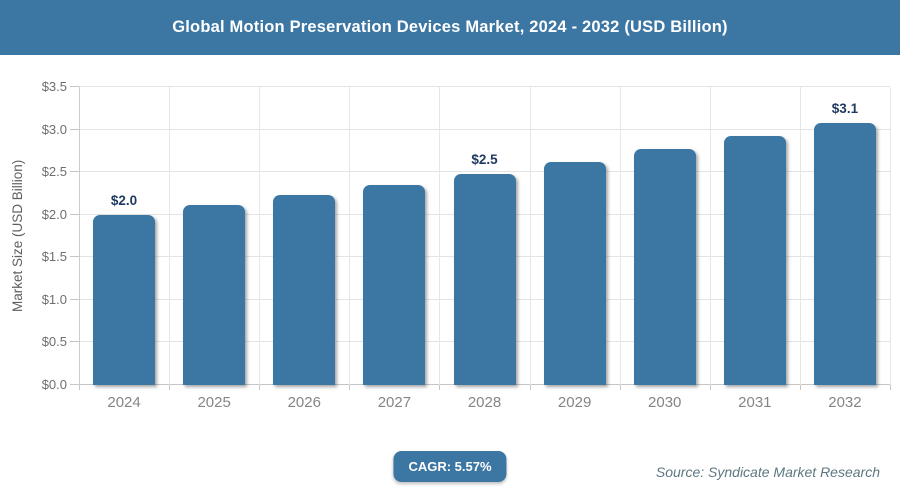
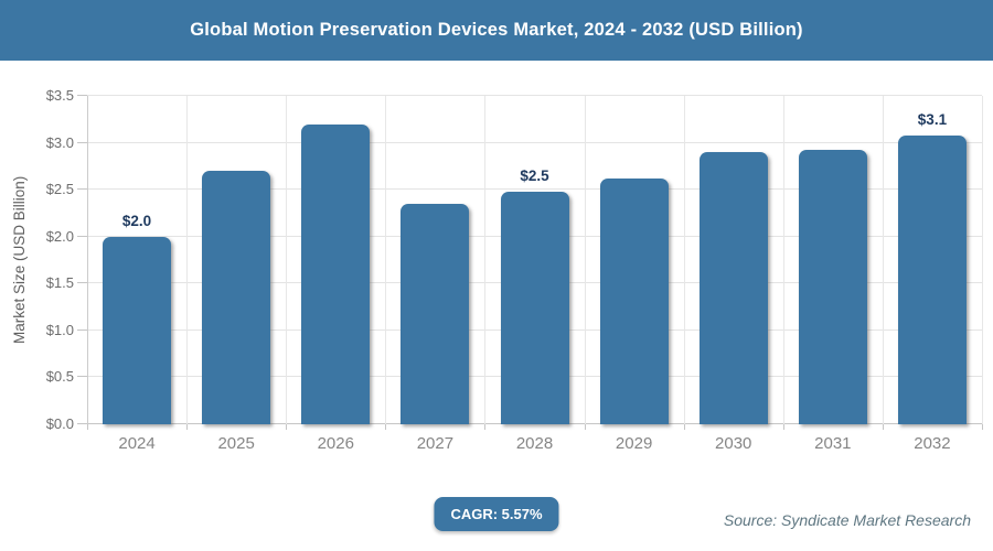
2025: $2.1 -> $2.7
2026: $2.2 -> $3.2
2030: $2.8 -> $2.9
